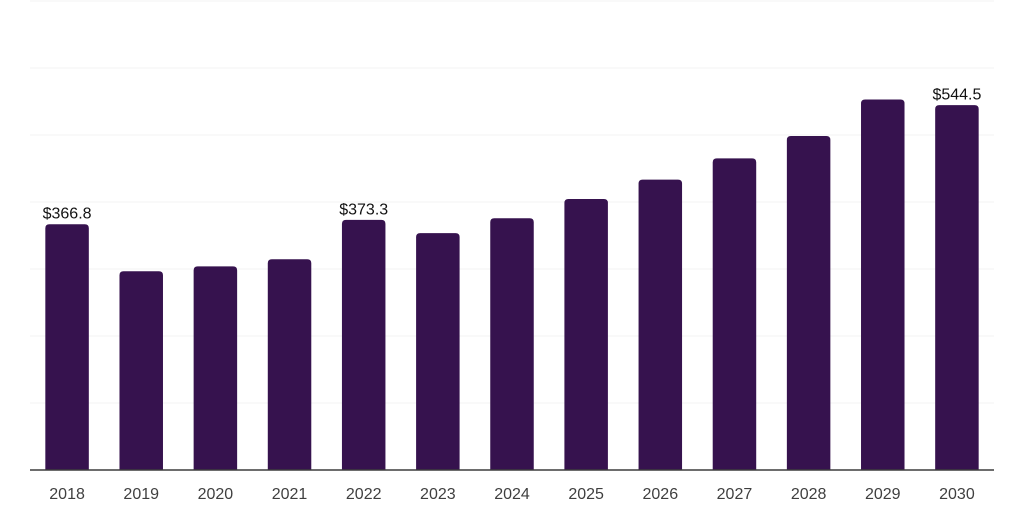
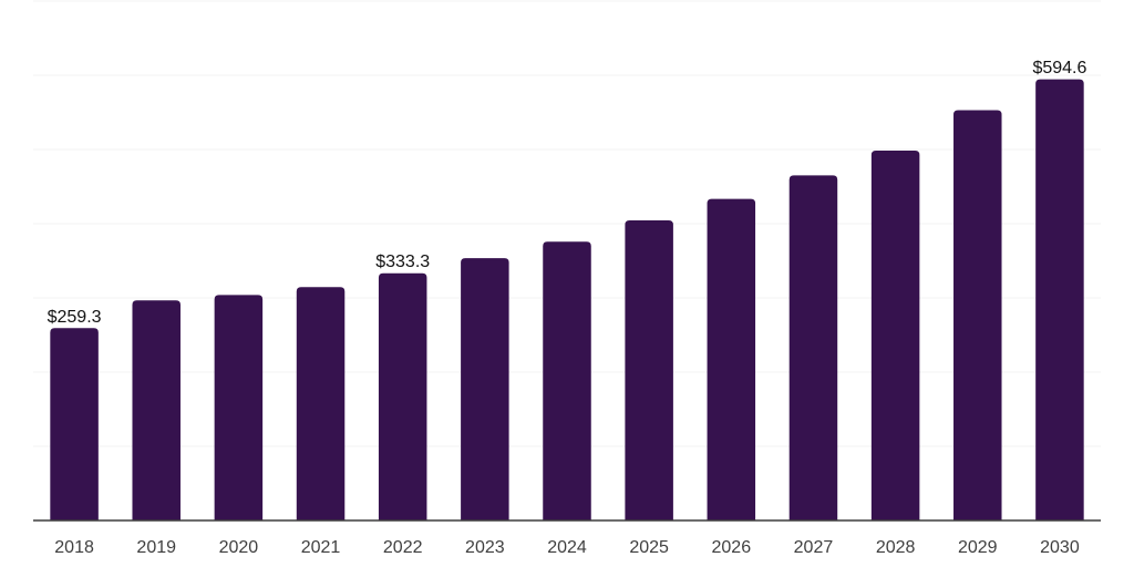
2018: $366.8 -> $259.3
2022: $373.3 -> $333.3
2030: $544.5 -> $594.6
